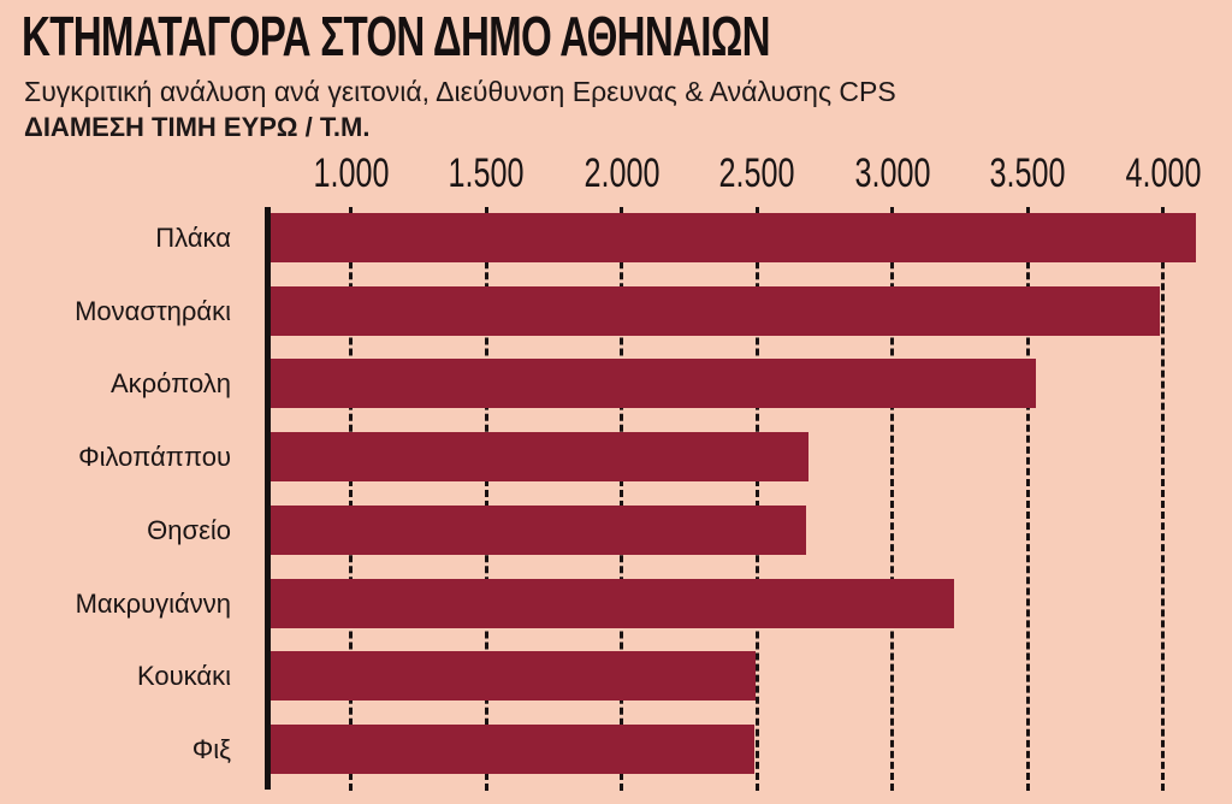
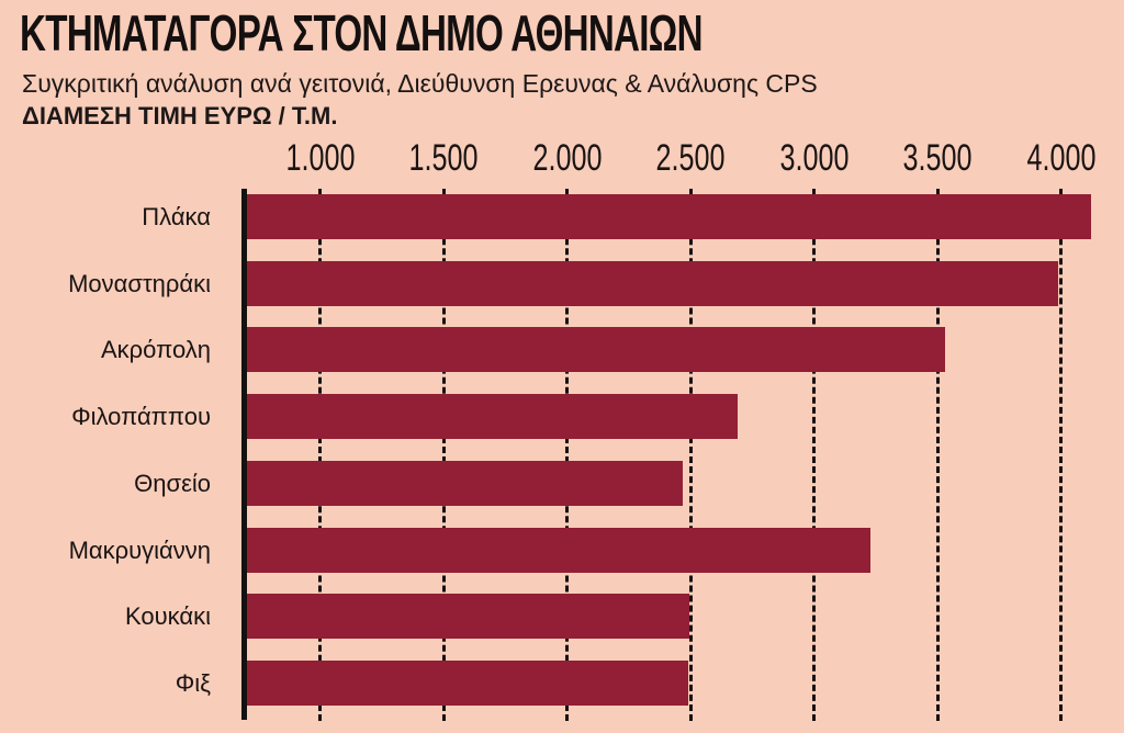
Θησείο: 2680 -> 2470
